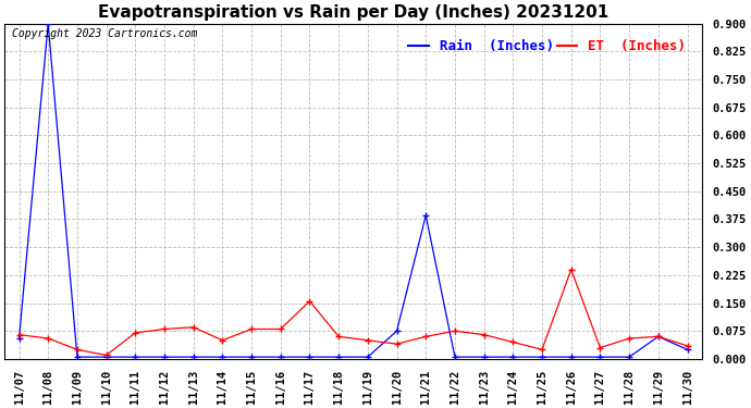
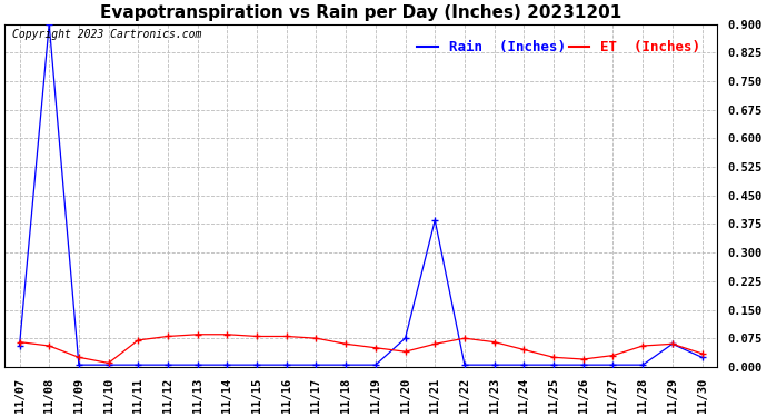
ET (Inches)/11/14: 0.050 -> 0.085
ET (Inches)/11/17: 0.155 -> 0.075
ET (Inches)/11/26: 0.240 -> 0.020
